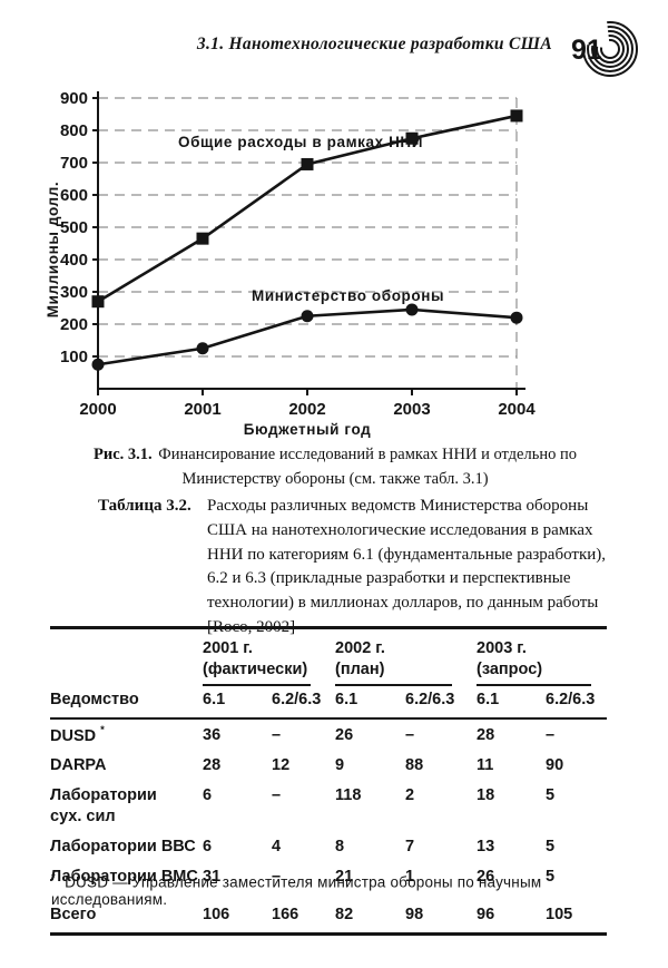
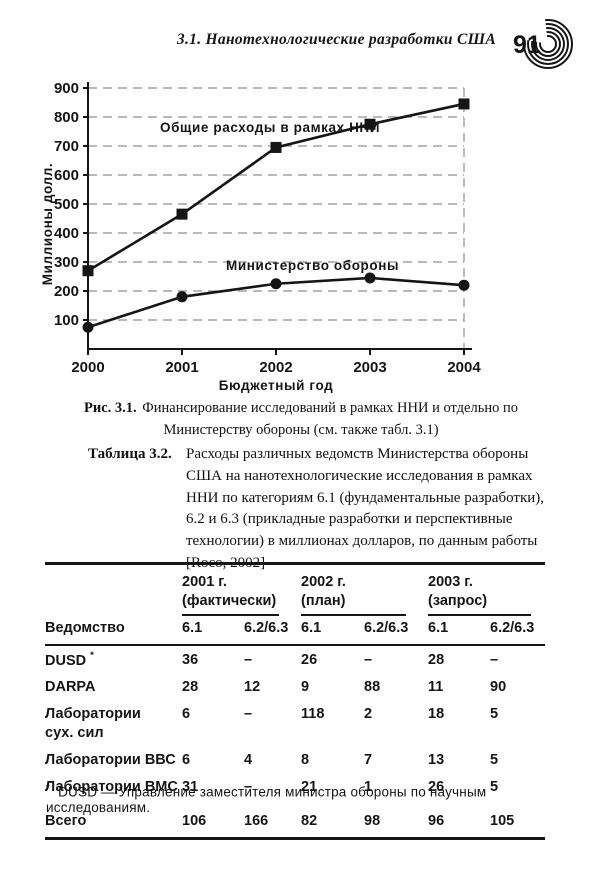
Министерство обороны/2001: 120 -> 180
